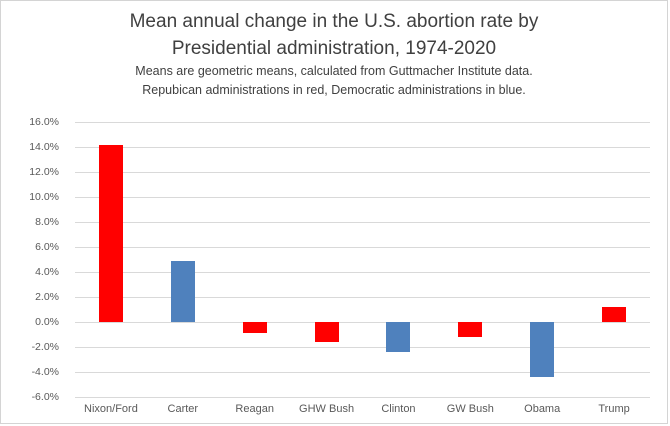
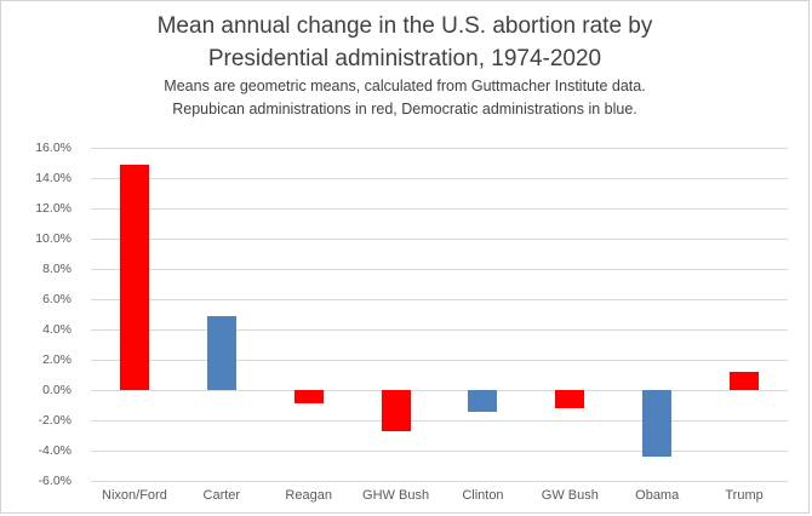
Nixon/Ford: 14.2% -> 14.9%
GHW Bush: -1.6% -> -2.7%
Clinton: -2.4% -> -1.4%
